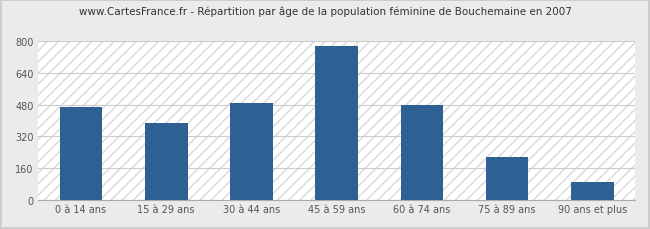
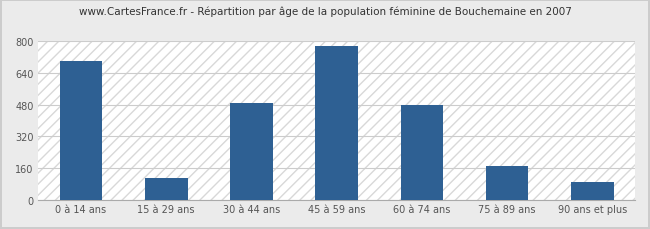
0 à 14 ans: 470 -> 700
15 à 29 ans: 380 -> 110
75 à 89 ans: 220 -> 170
